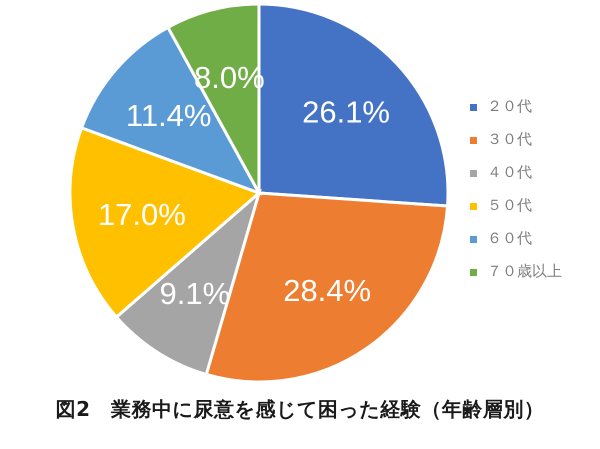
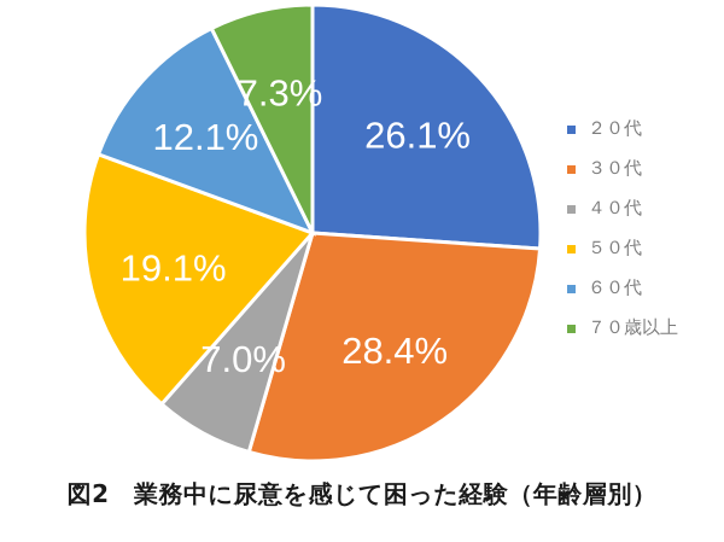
４０代: 9.1% -> 7.0%
５０代: 17.0% -> 19.1%
６０代: 11.4% -> 12.1%
７０歳以上: 8.0% -> 7.3%
